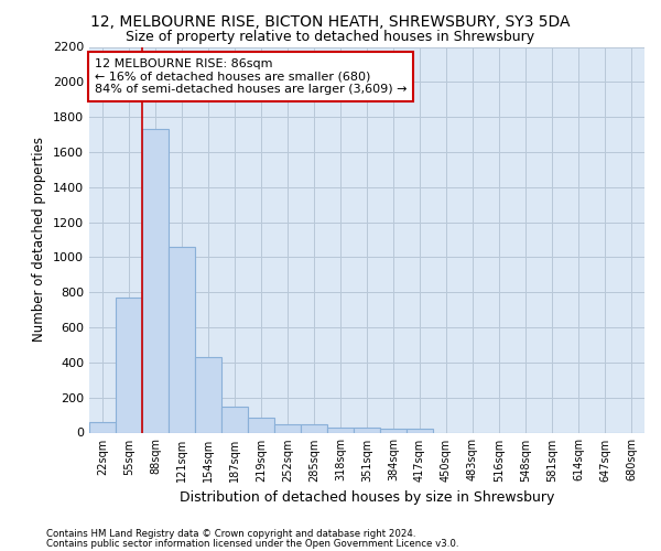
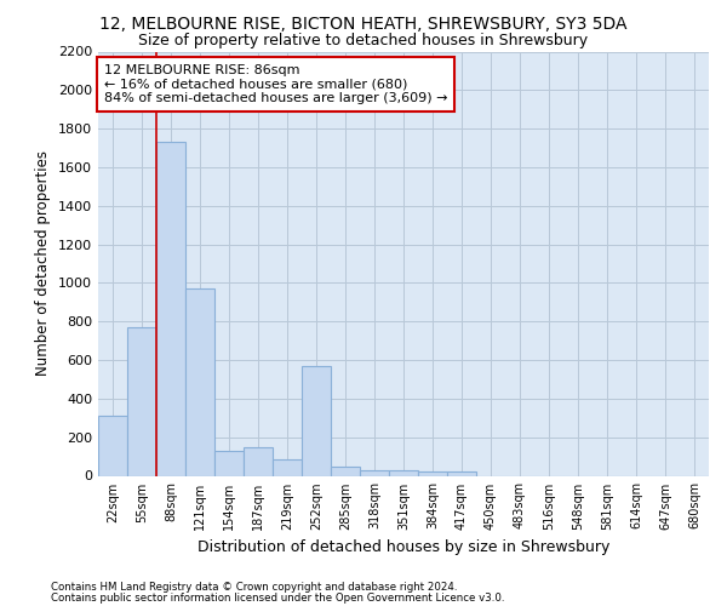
22sqm: 60 -> 310
121sqm: 1060 -> 970
154sqm: 430 -> 130
252sqm: 50 -> 570
